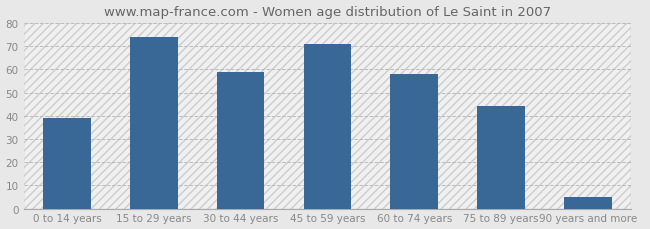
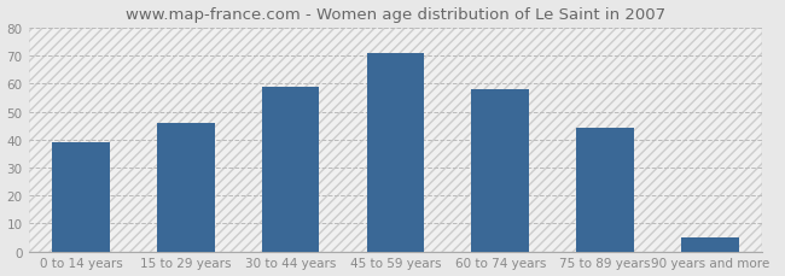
15 to 29 years: 74 -> 46
